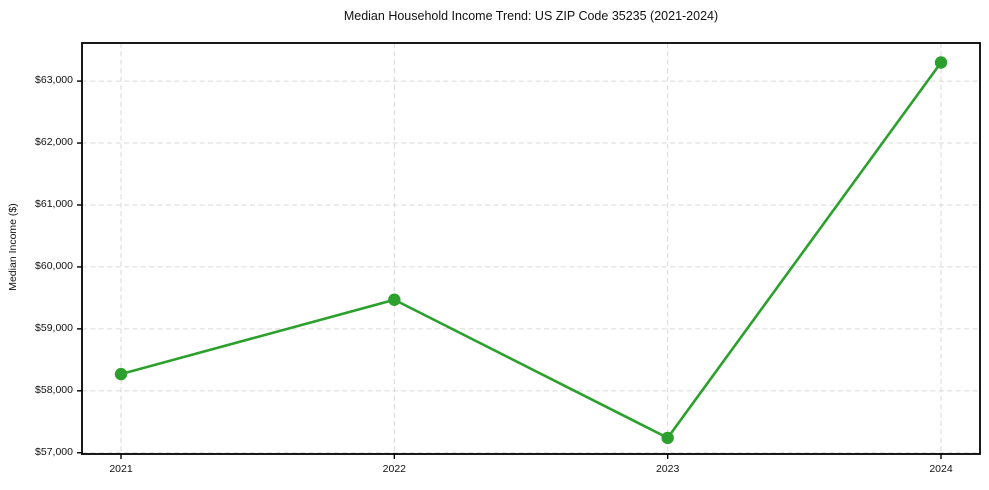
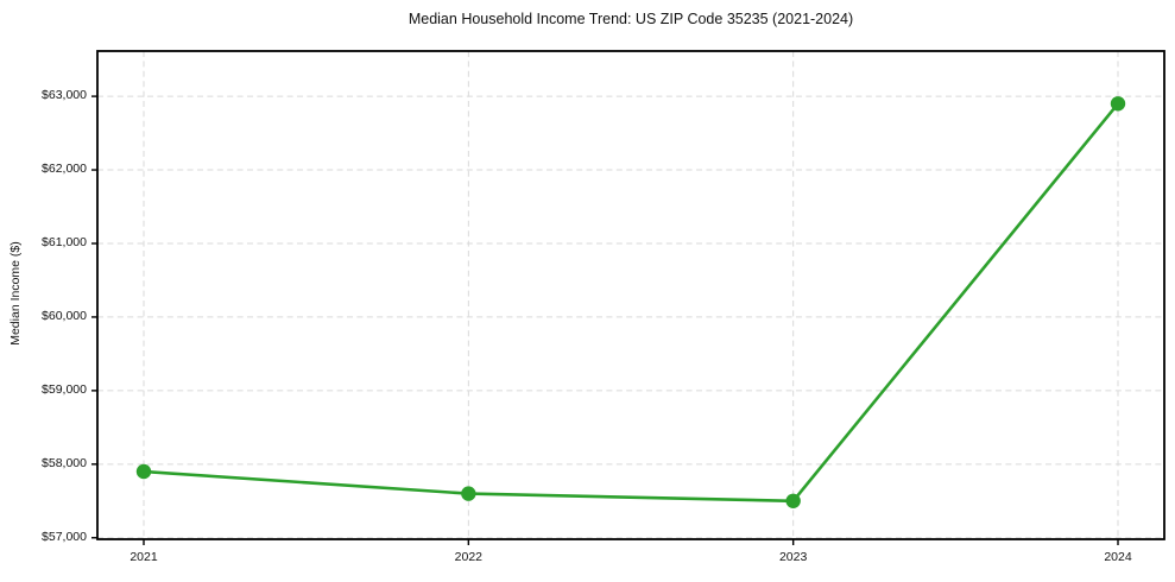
2021: $58300 -> $57900
2022: $59500 -> $57600
2023: $57200 -> $57500
2024: $63300 -> $62900
